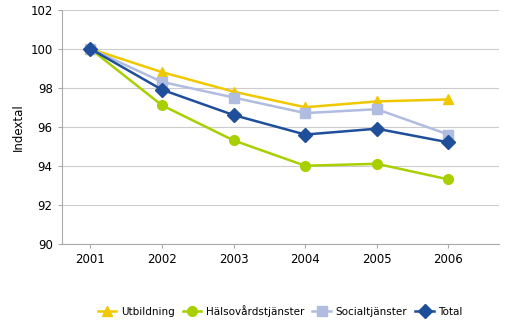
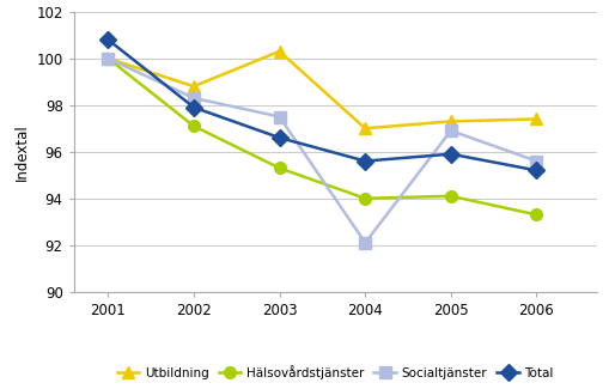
Total/2001: 100.0 -> 100.8
Utbildning/2003: 97.8 -> 100.3
Socialtjänster/2004: 96.7 -> 92.1
